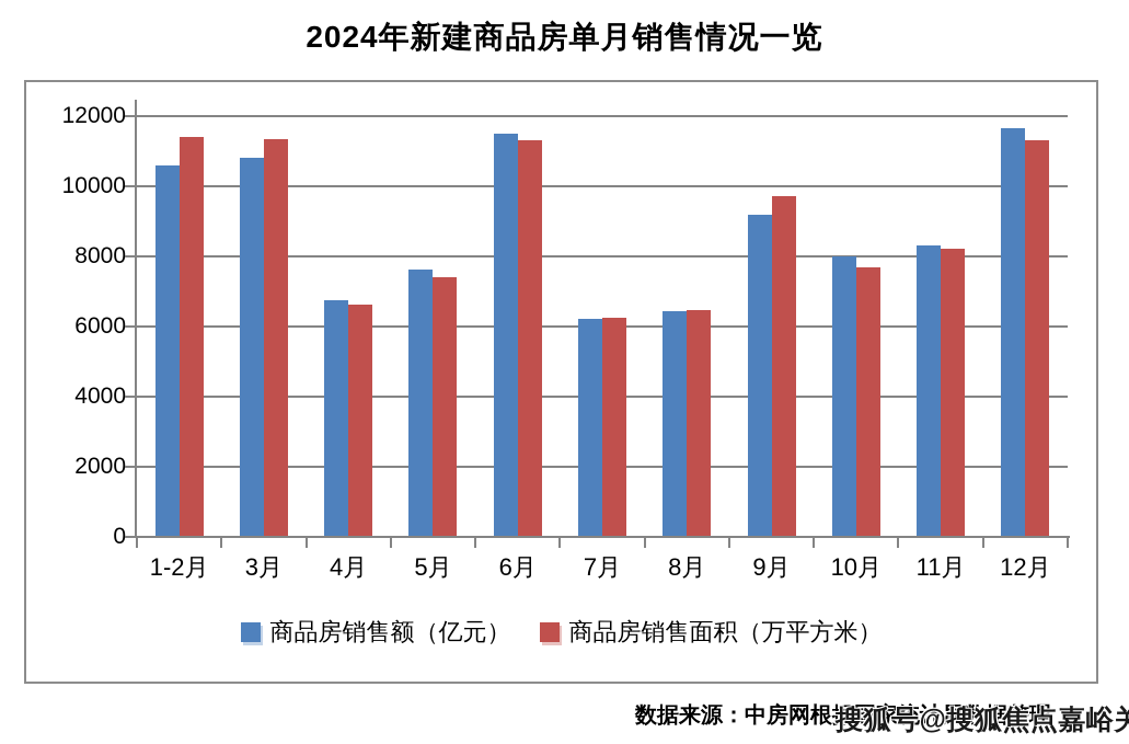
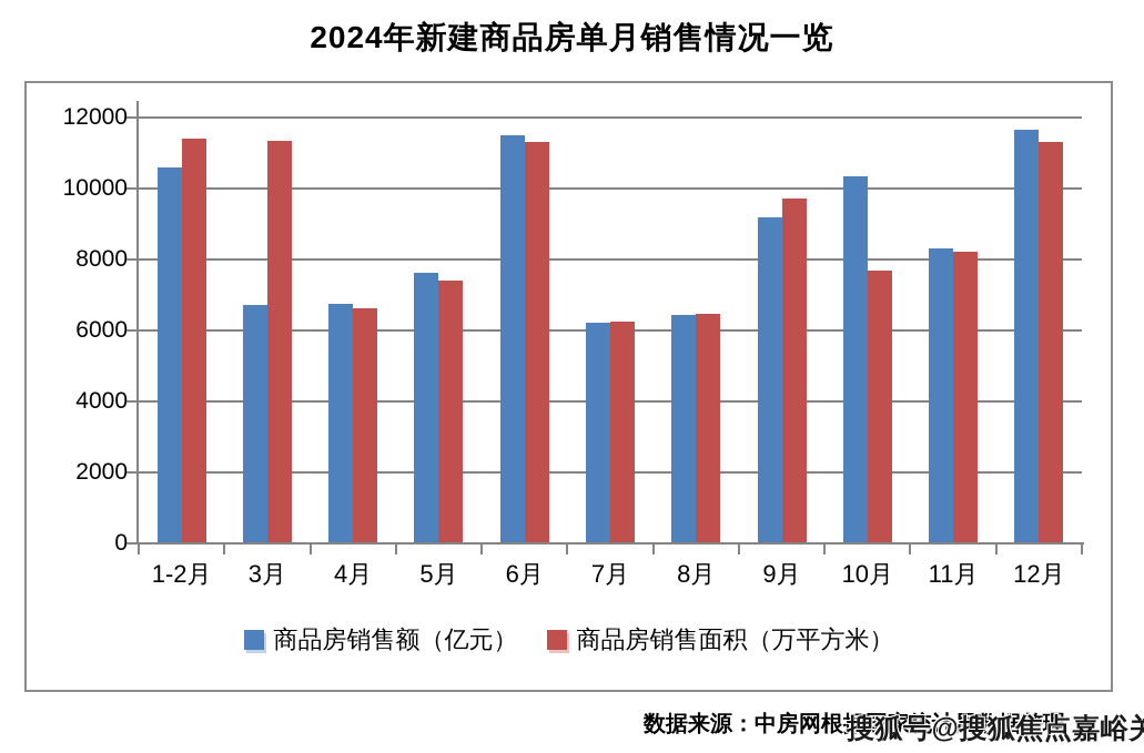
商品房销售额（亿元）/3月: 10800 -> 6700
商品房销售额（亿元）/10月: 8000 -> 10300
